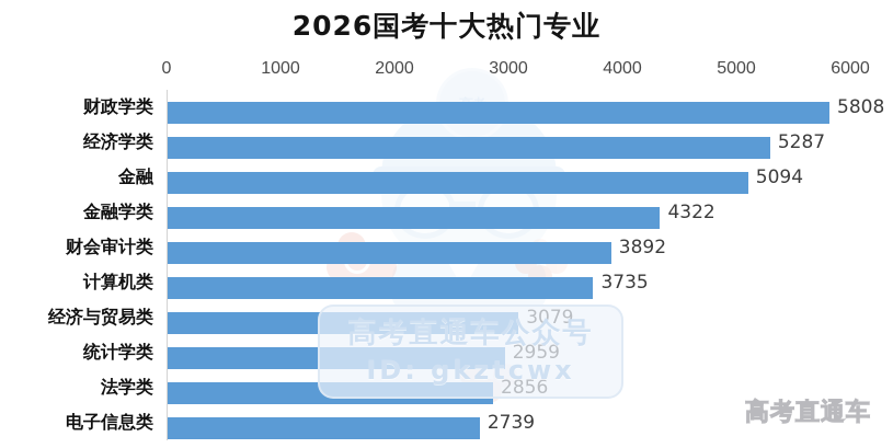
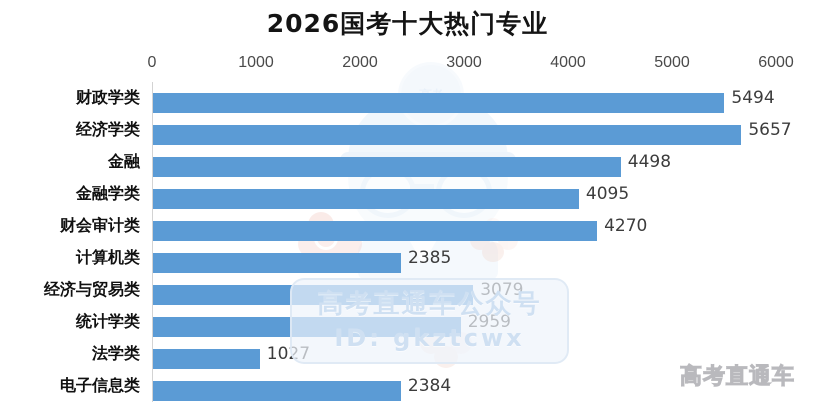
财政学类: 5808 -> 5494
经济学类: 5287 -> 5657
金融: 5094 -> 4498
金融学类: 4322 -> 4095
财会审计类: 3892 -> 4270
计算机类: 3735 -> 2385
法学类: 2856 -> 1027
电子信息类: 2739 -> 2384
